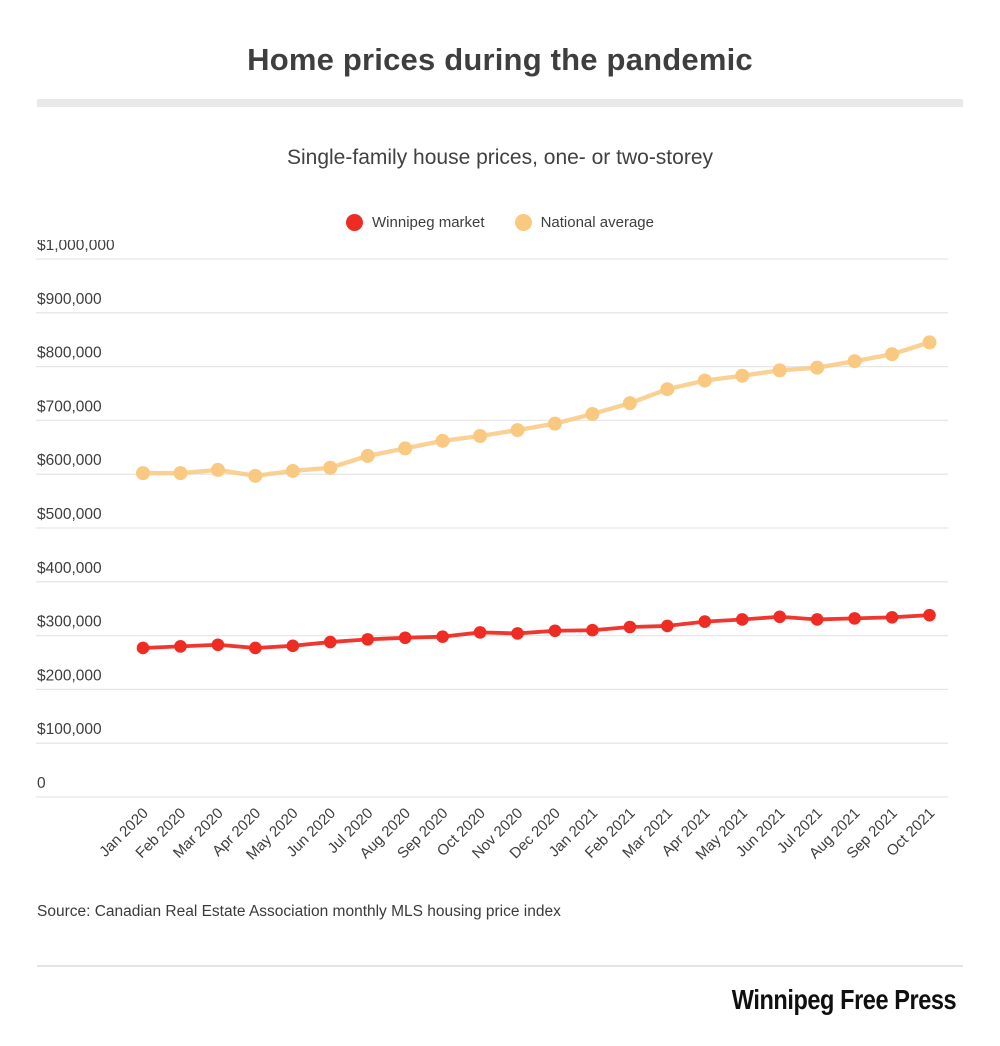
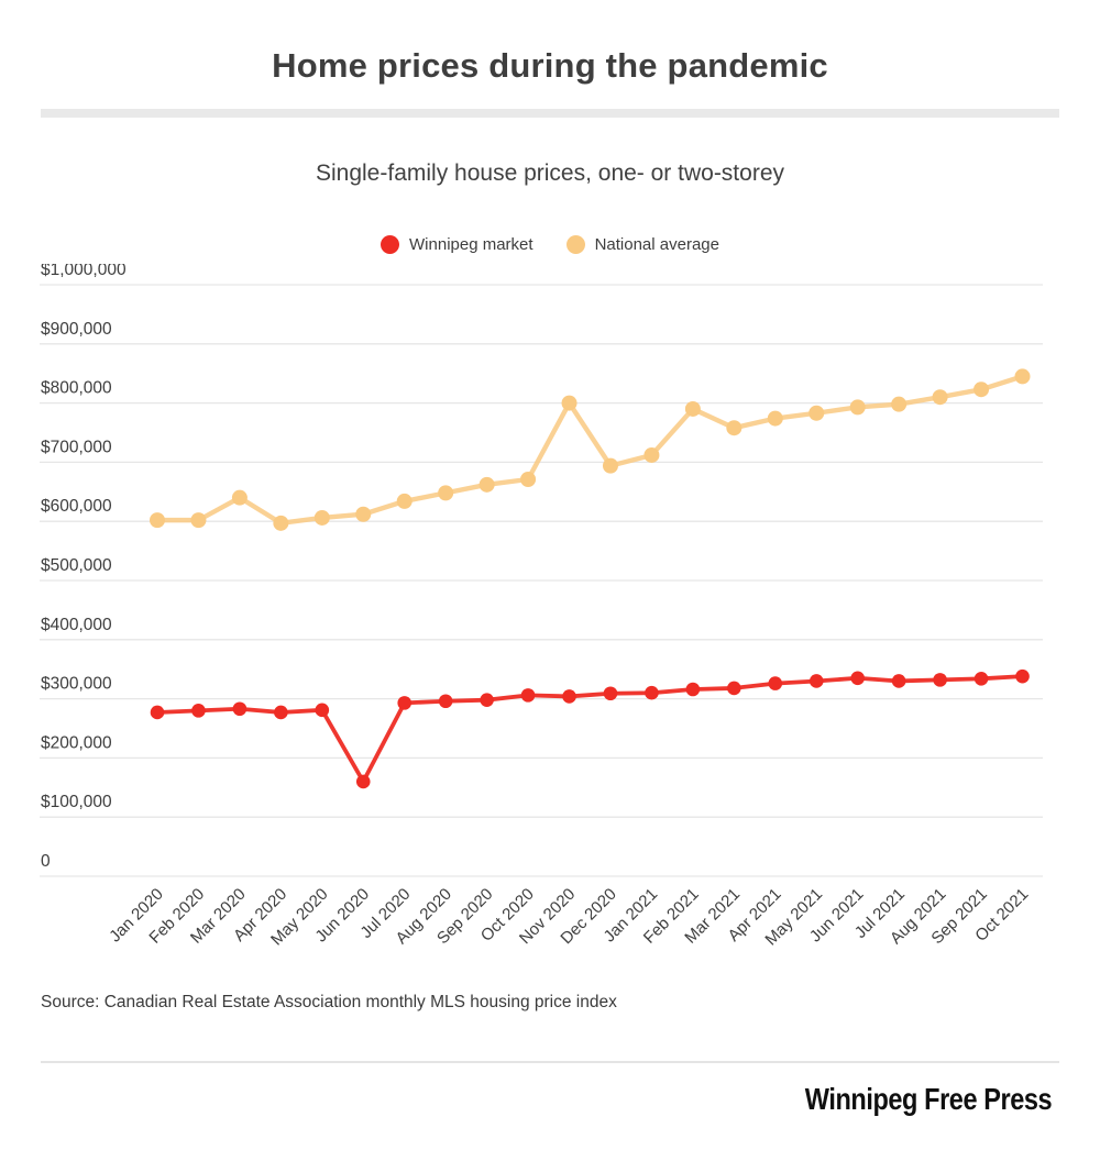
National average/Mar 2020: $610000 -> $640000
Winnipeg market/Jun 2020: $290000 -> $160000
National average/Nov 2020: $680000 -> $800000
National average/Feb 2021: $730000 -> $790000
